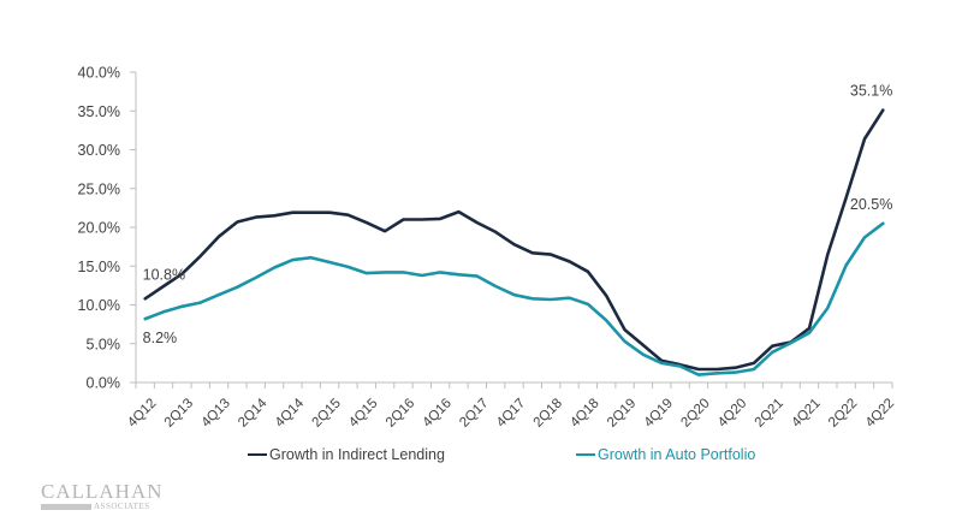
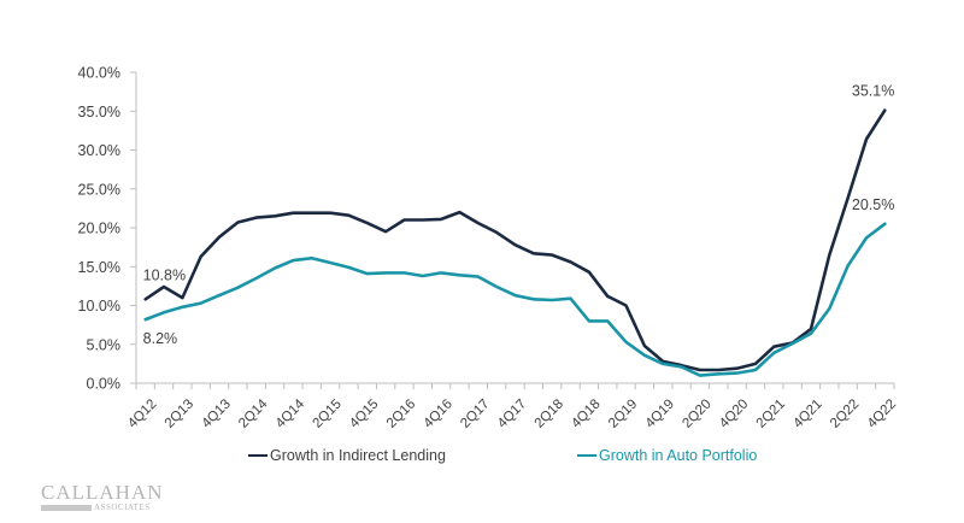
Growth in Indirect Lending/2Q13: 14% -> 11%
Growth in Auto Portfolio/4Q18: 10% -> 8%
Growth in Indirect Lending/2Q19: 7% -> 10%
